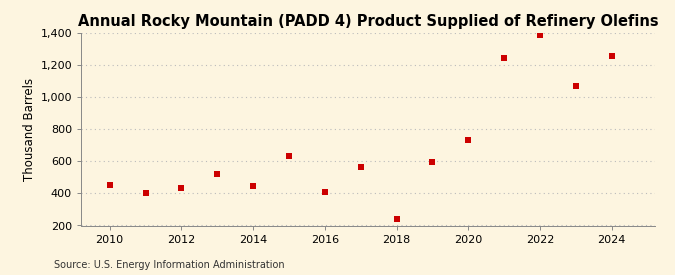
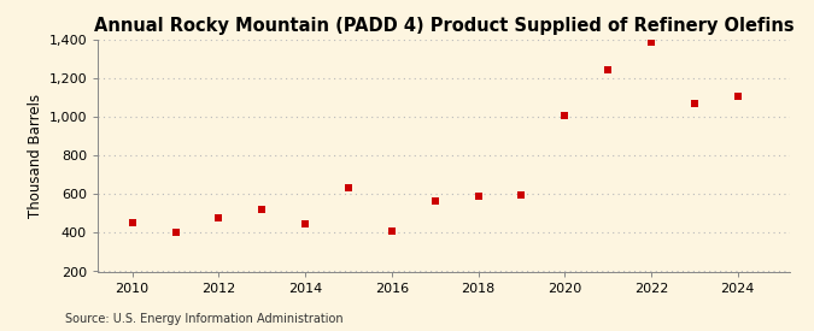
2012: 440 -> 480
2018: 240 -> 590
2020: 740 -> 1,010
2024: 1,260 -> 1,110
